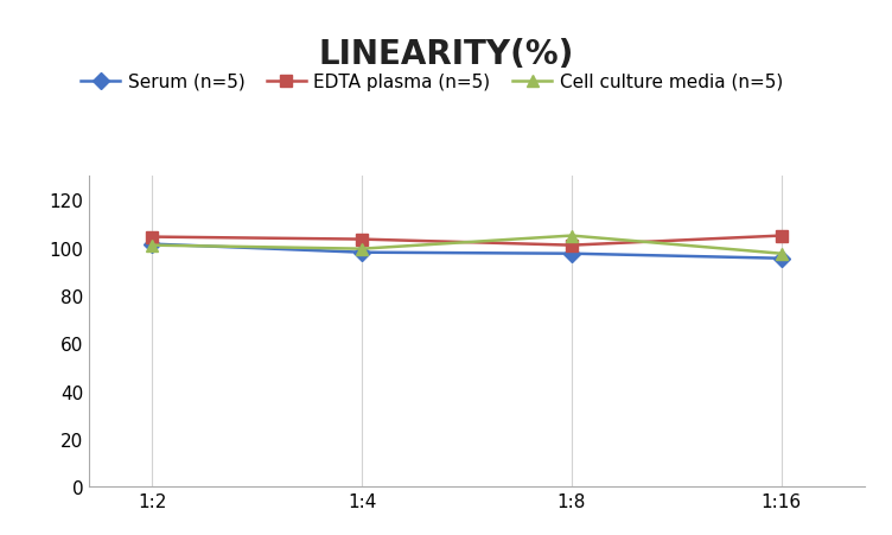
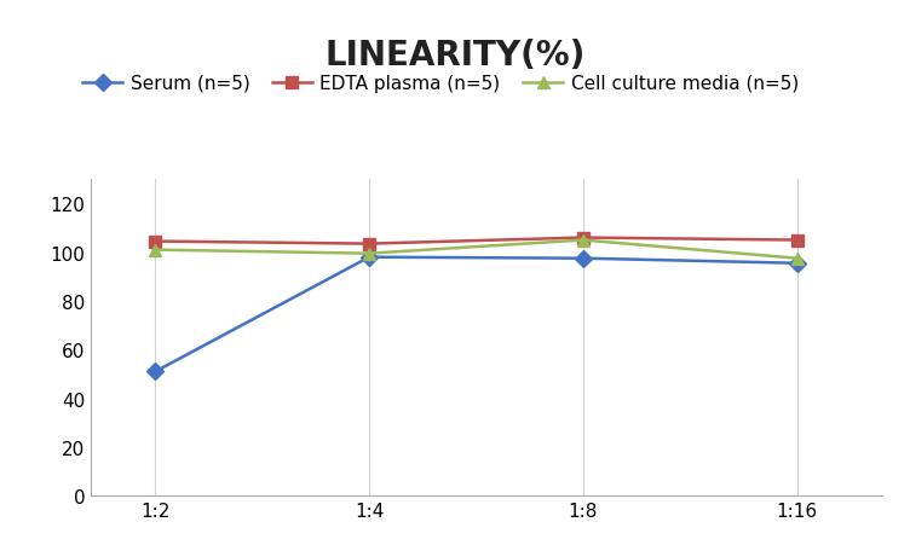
Serum (n=5)/1:2: 101.5 -> 51.0
EDTA plasma (n=5)/1:8: 101.0 -> 106.0
